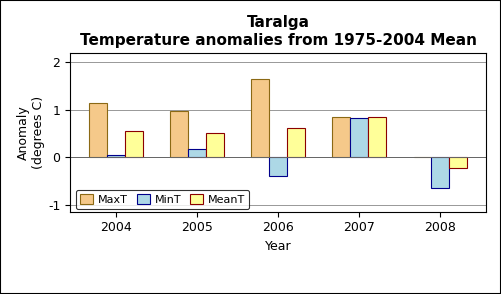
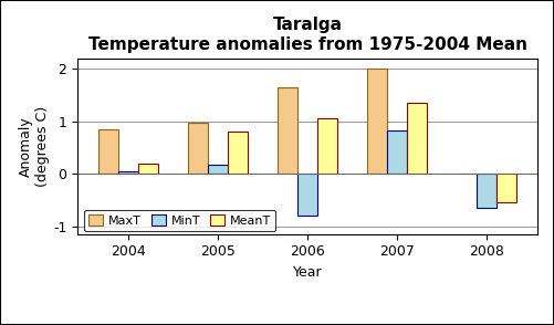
MaxT/2004: 1.15 -> 0.85
MeanT/2004: 0.55 -> 0.20
MeanT/2005: 0.50 -> 0.80
MinT/2006: -0.40 -> -0.80
MeanT/2006: 0.62 -> 1.05
MaxT/2007: 0.85 -> 2.00
MeanT/2007: 0.85 -> 1.35
MeanT/2008: -0.22 -> -0.55
